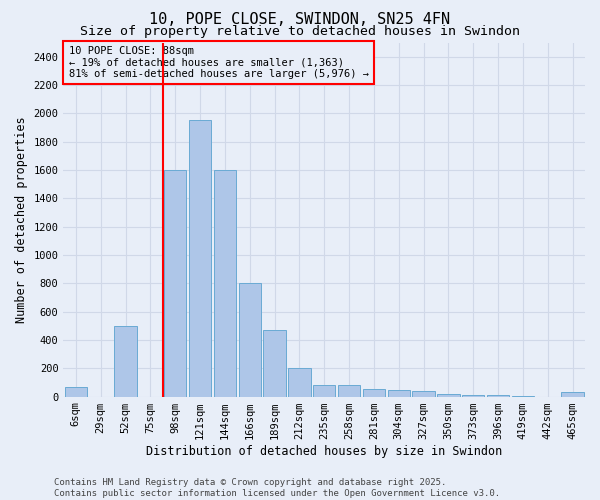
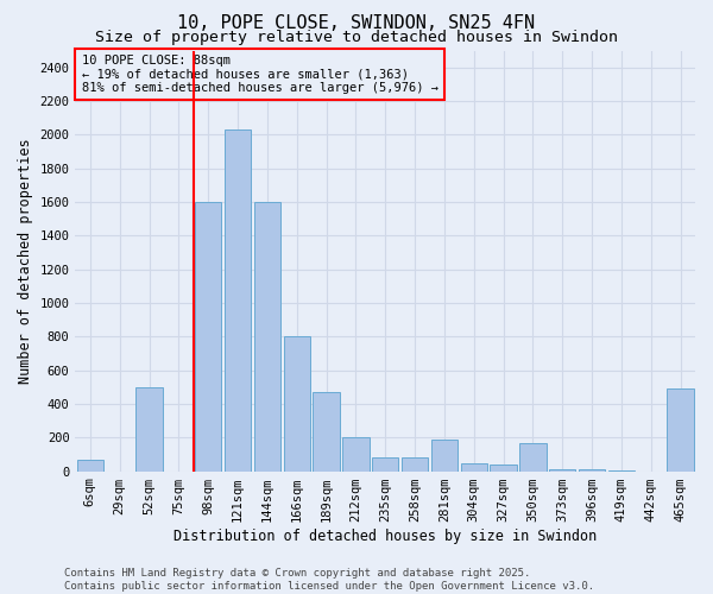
121sqm: 1950 -> 2030
281sqm: 60 -> 190
350sqm: 20 -> 170
465sqm: 30 -> 490
